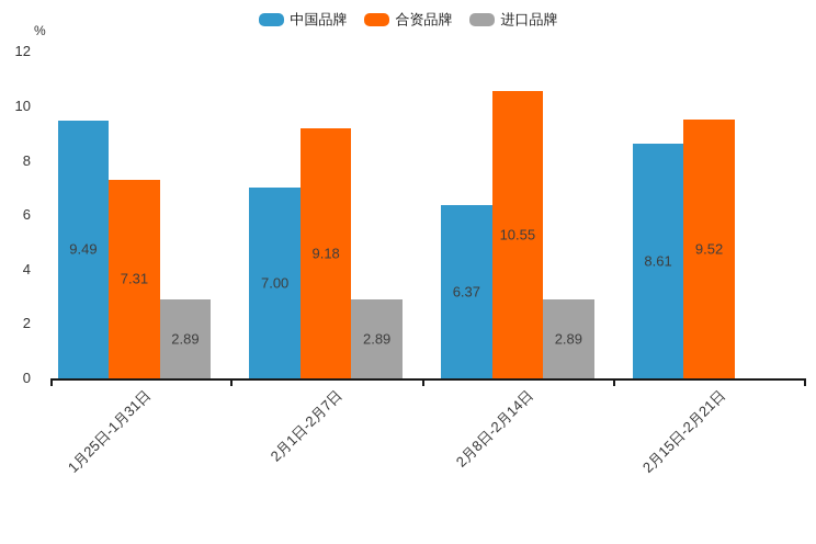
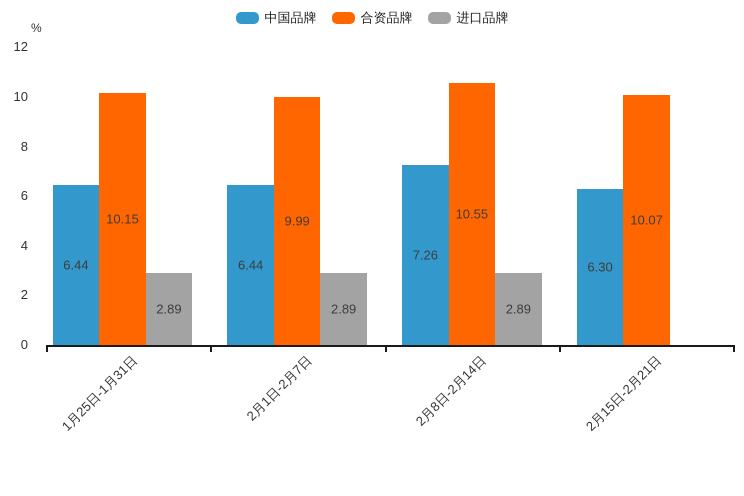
中国品牌/1月25日-1月31日: 9.49 -> 6.44
合资品牌/1月25日-1月31日: 7.31 -> 10.15
中国品牌/2月1日-2月7日: 7.00 -> 6.44
合资品牌/2月1日-2月7日: 9.18 -> 9.99
中国品牌/2月8日-2月14日: 6.37 -> 7.26
中国品牌/2月15日-2月21日: 8.61 -> 6.30
合资品牌/2月15日-2月21日: 9.52 -> 10.07
